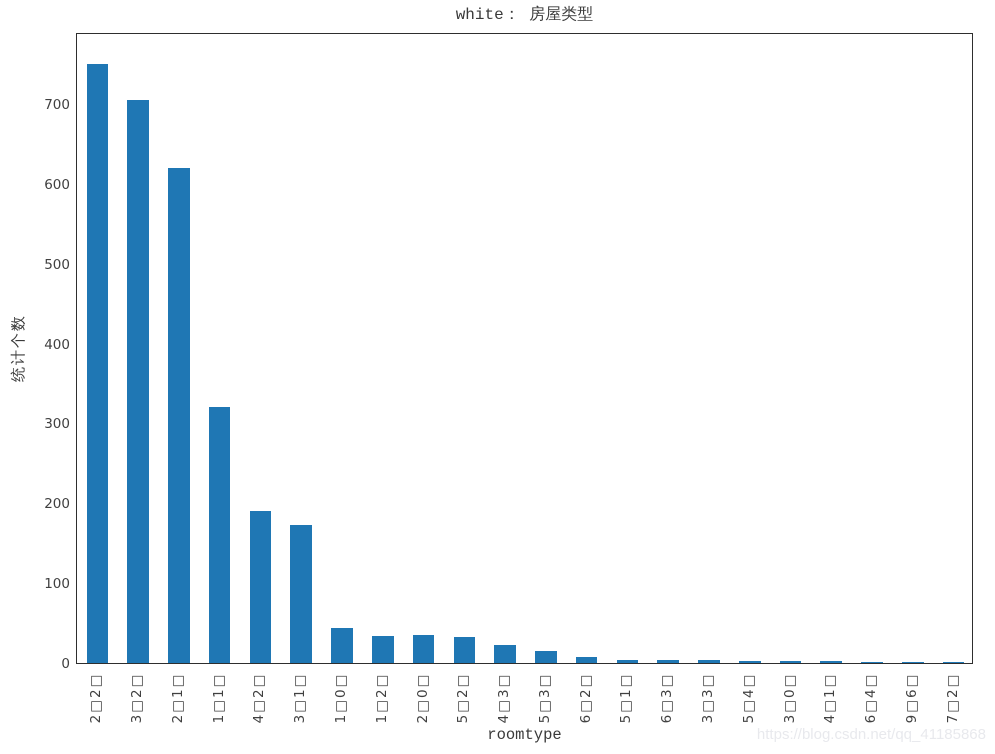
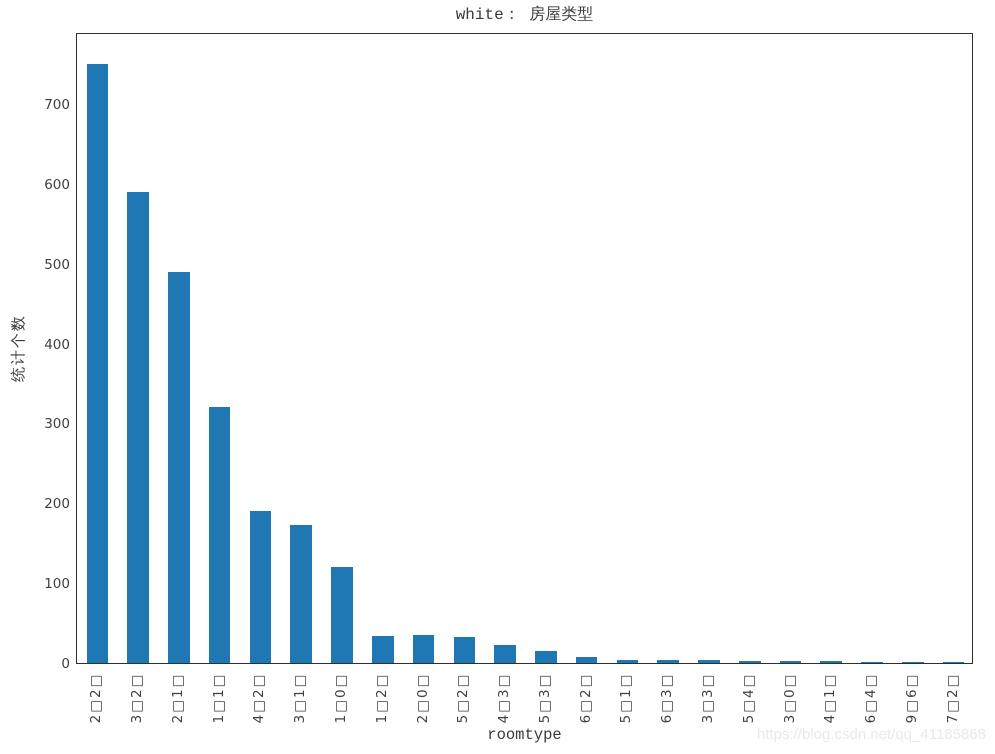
3□2□: 700 -> 590
2□1□: 620 -> 490
1□0□: 40 -> 120
